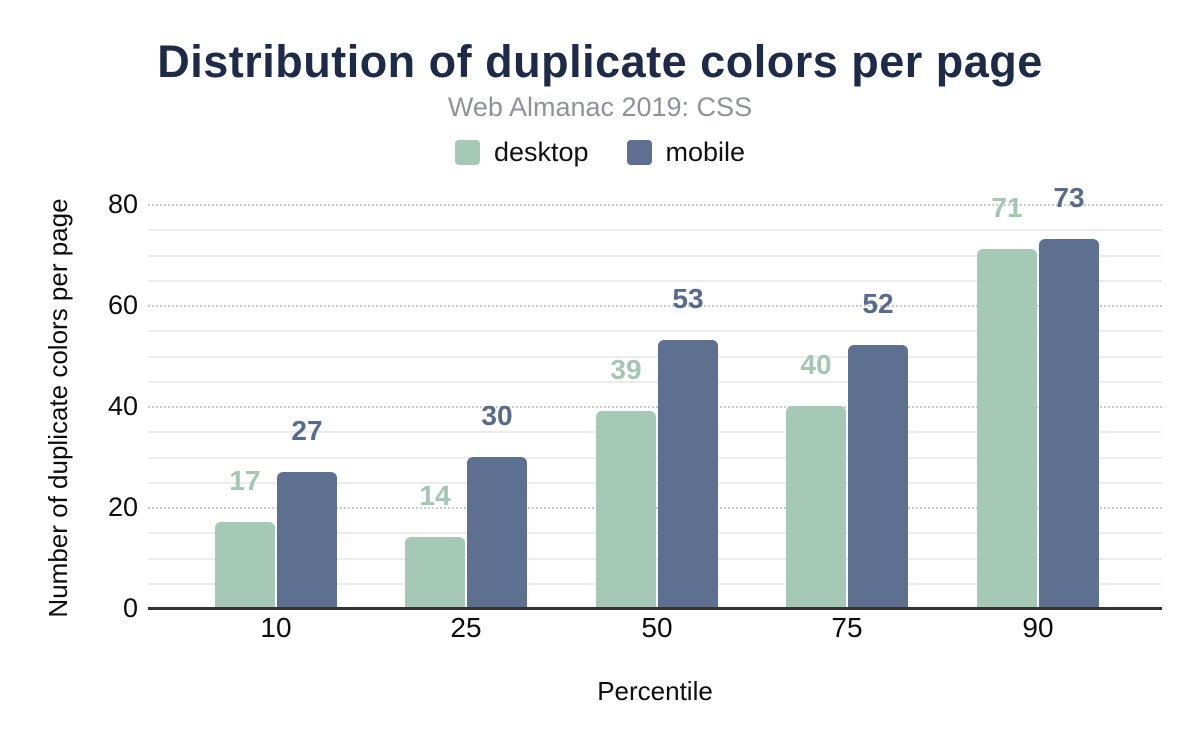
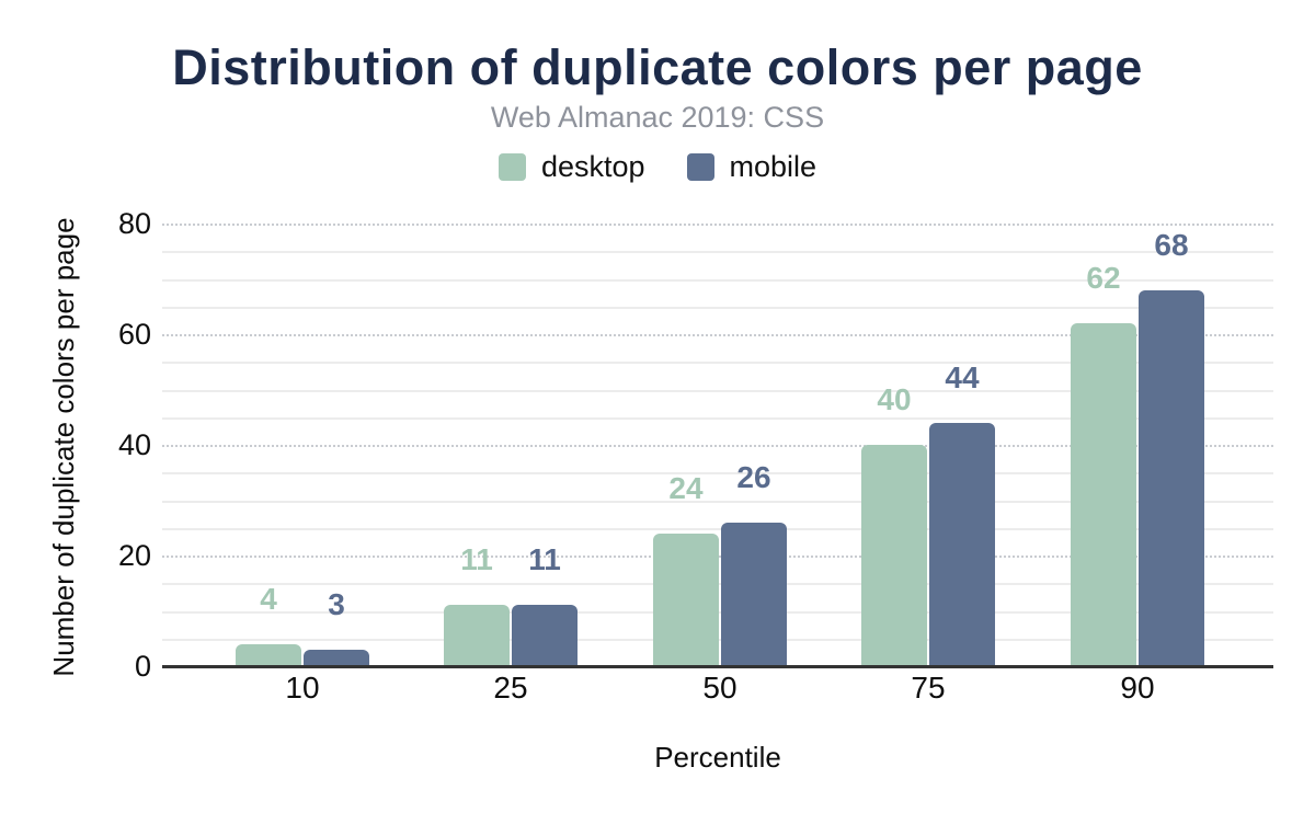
desktop/10: 17 -> 4
mobile/10: 27 -> 3
desktop/25: 14 -> 11
mobile/25: 30 -> 11
desktop/50: 39 -> 24
mobile/50: 53 -> 26
mobile/75: 52 -> 44
desktop/90: 71 -> 62
mobile/90: 73 -> 68
